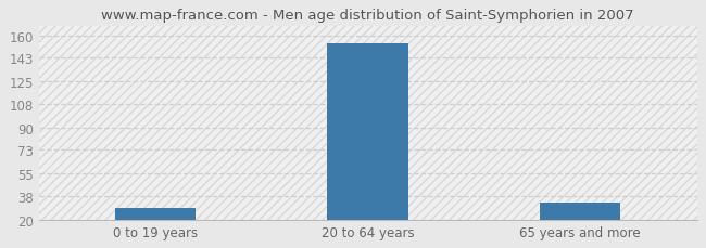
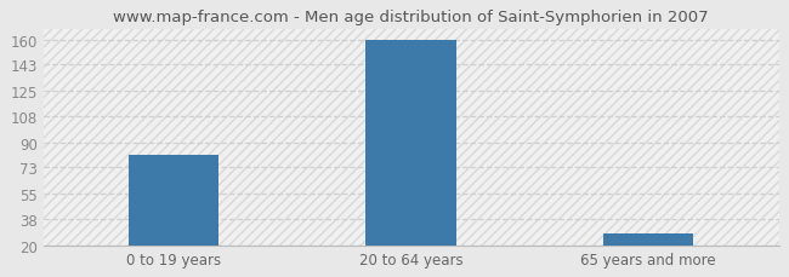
0 to 19 years: 29 -> 82
20 to 64 years: 154 -> 160
65 years and more: 33 -> 28
